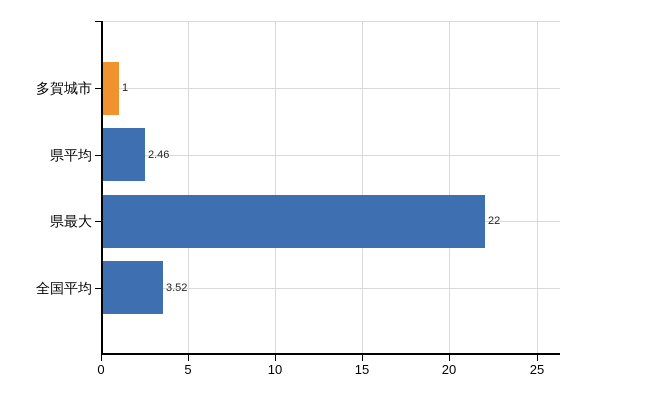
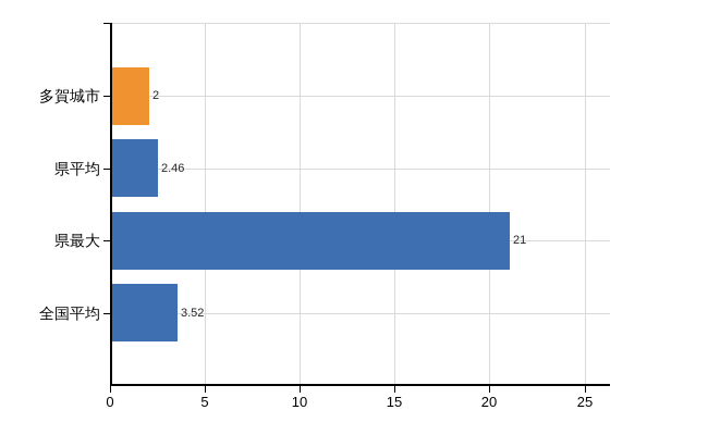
多賀城市: 1 -> 2
県最大: 22 -> 21
